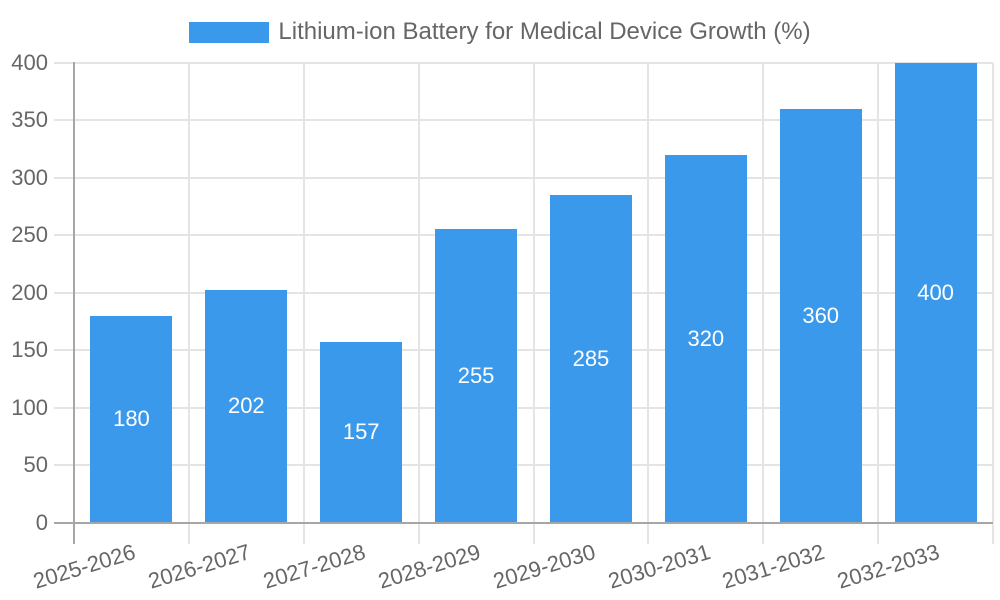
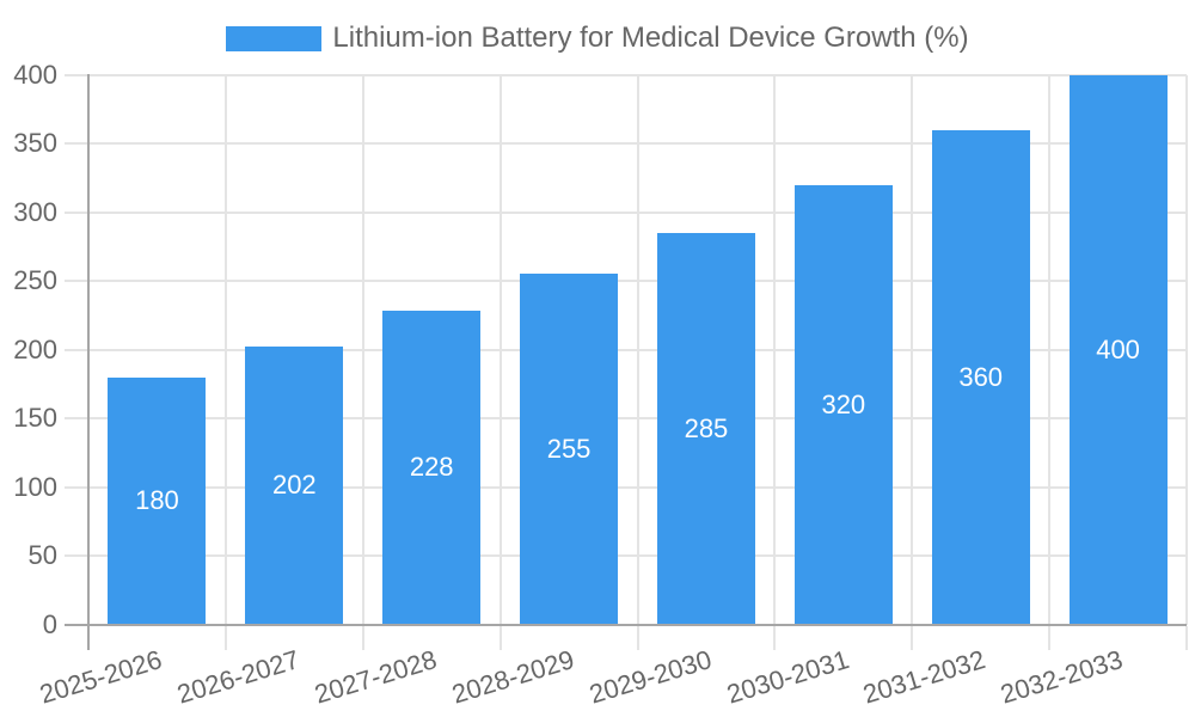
2027-2028: 157 -> 228
